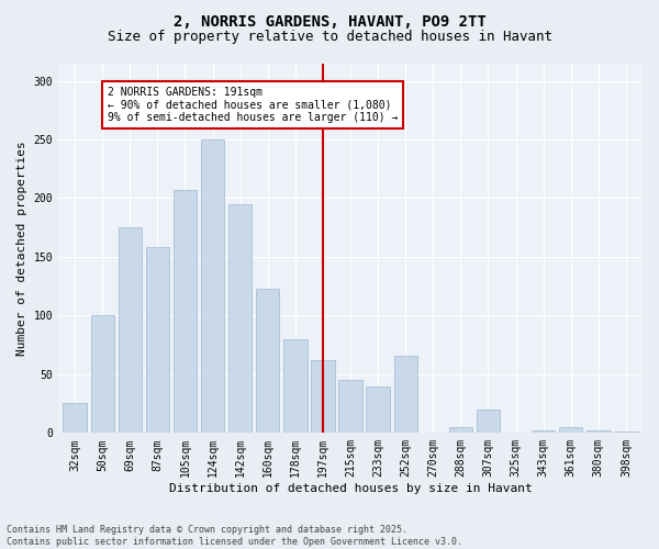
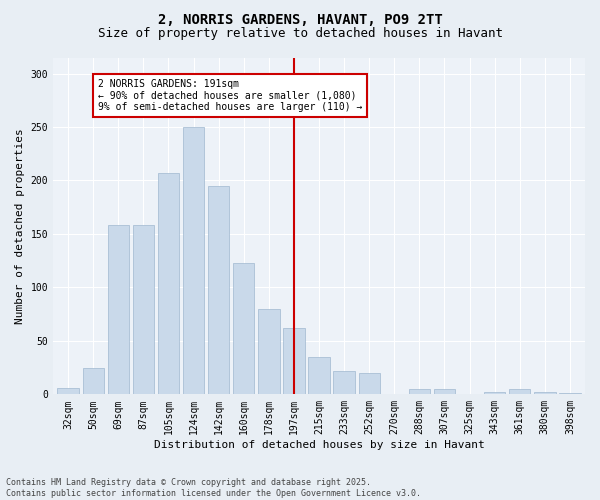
32sqm: 26 -> 6
50sqm: 100 -> 25
69sqm: 175 -> 158
215sqm: 45 -> 35
233sqm: 40 -> 22
252sqm: 66 -> 20
307sqm: 20 -> 5
